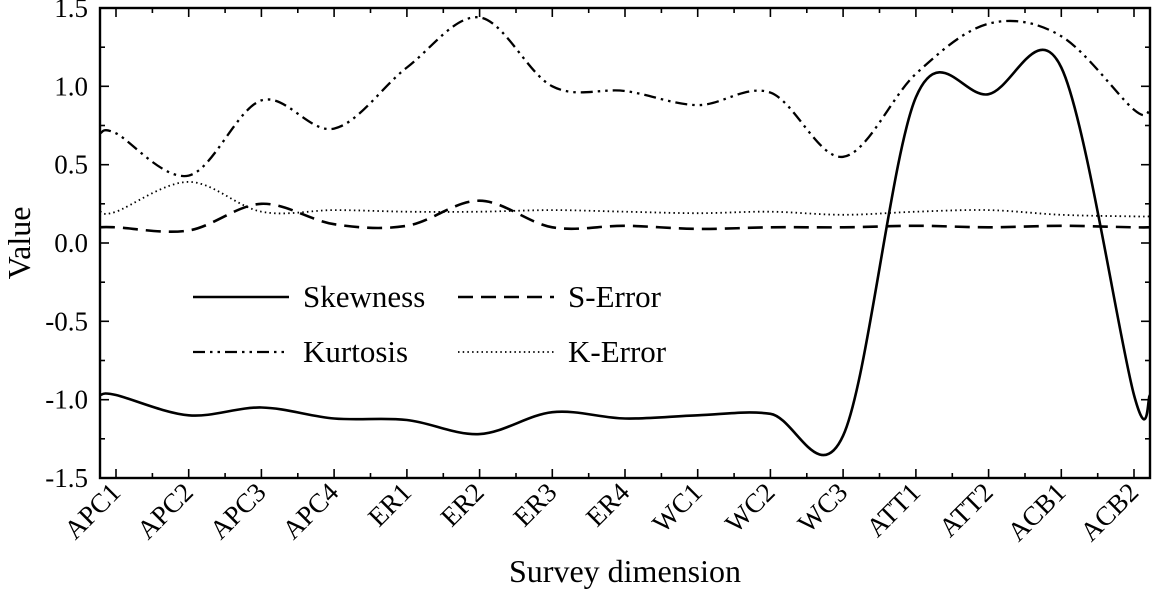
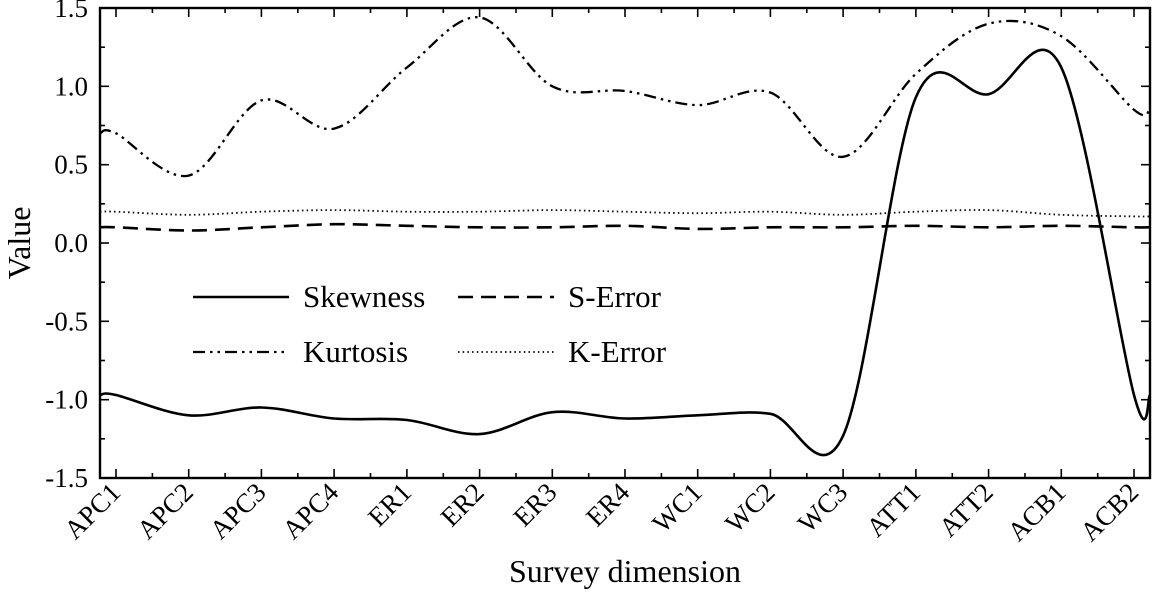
K-Error/APC2: 0.39 -> 0.18
S-Error/APC3: 0.25 -> 0.10
S-Error/ER2: 0.27 -> 0.10
